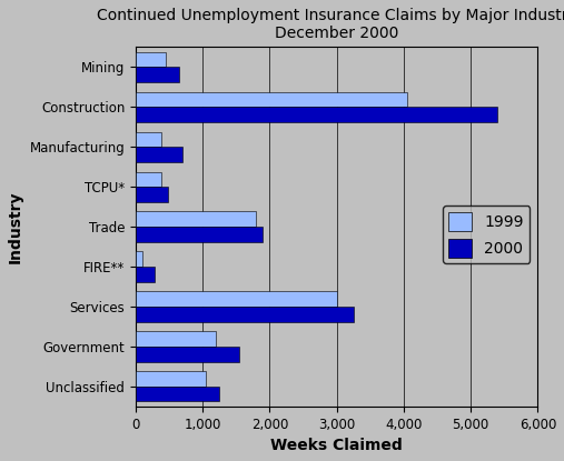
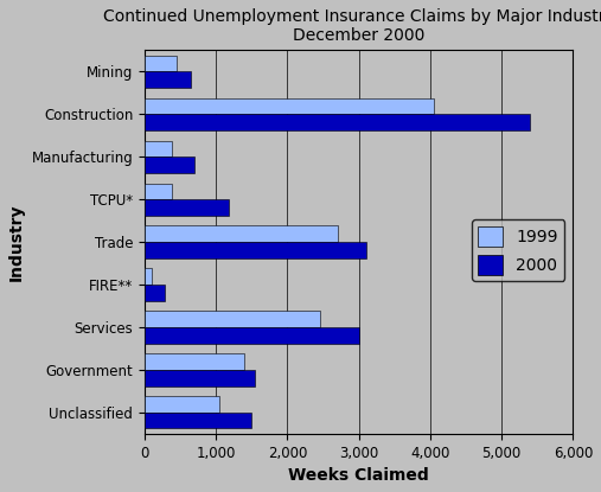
2000/TCPU*: 480 -> 1,180
1999/Trade: 1,800 -> 2,700
2000/Trade: 1,900 -> 3,100
1999/Services: 3,000 -> 2,460
2000/Services: 3,250 -> 3,000
1999/Government: 1,200 -> 1,400
2000/Unclassified: 1,250 -> 1,500
